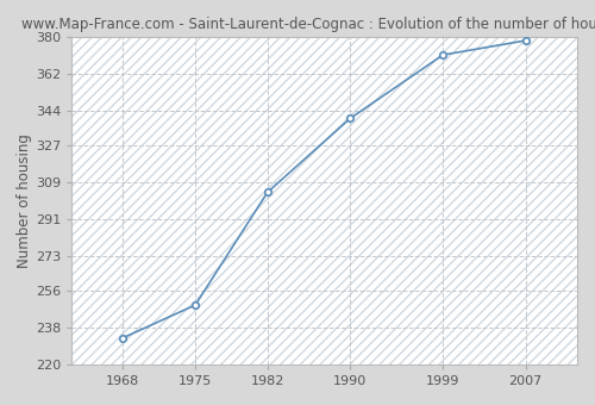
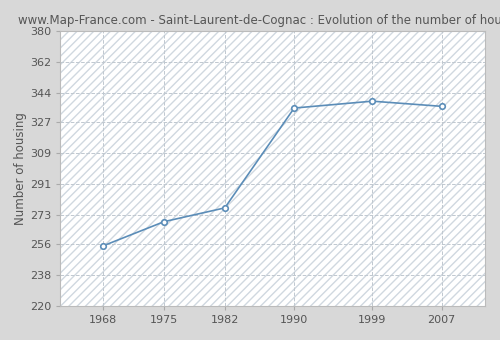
1968: 233 -> 255
1975: 249 -> 269
1982: 304 -> 277
1990: 340 -> 335
1999: 371 -> 339
2007: 378 -> 336
